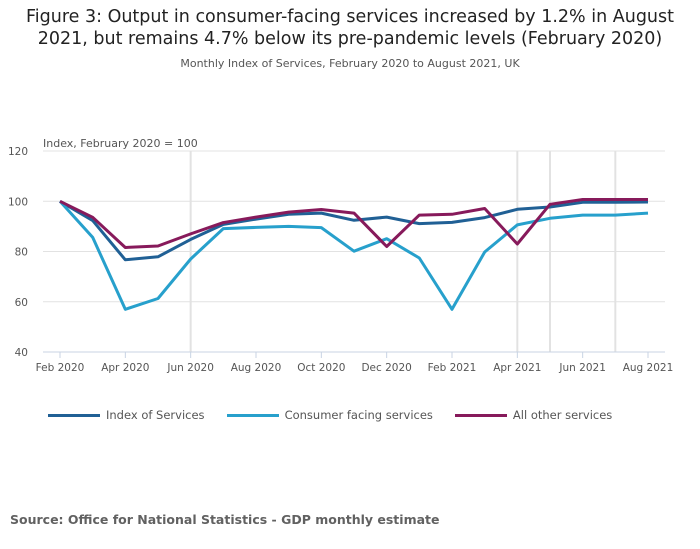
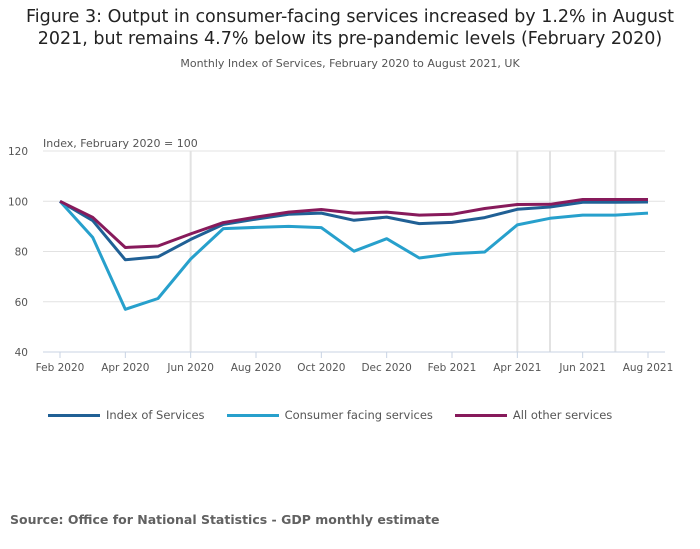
All other services/Dec 2020: 82 -> 96
Consumer facing services/Feb 2021: 57 -> 79
All other services/Apr 2021: 83 -> 99
